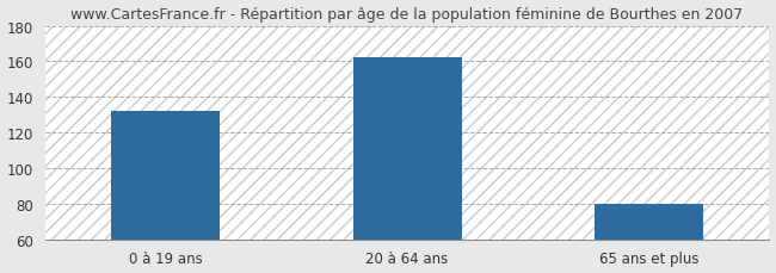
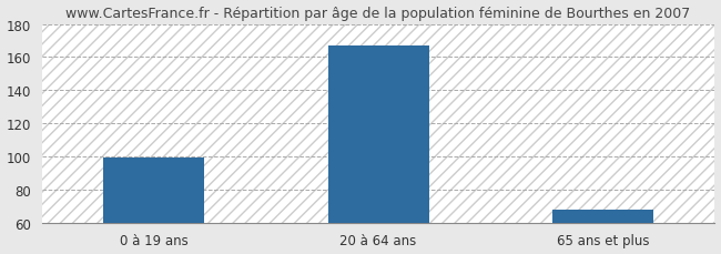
0 à 19 ans: 132 -> 99
20 à 64 ans: 162 -> 167
65 ans et plus: 80 -> 68
